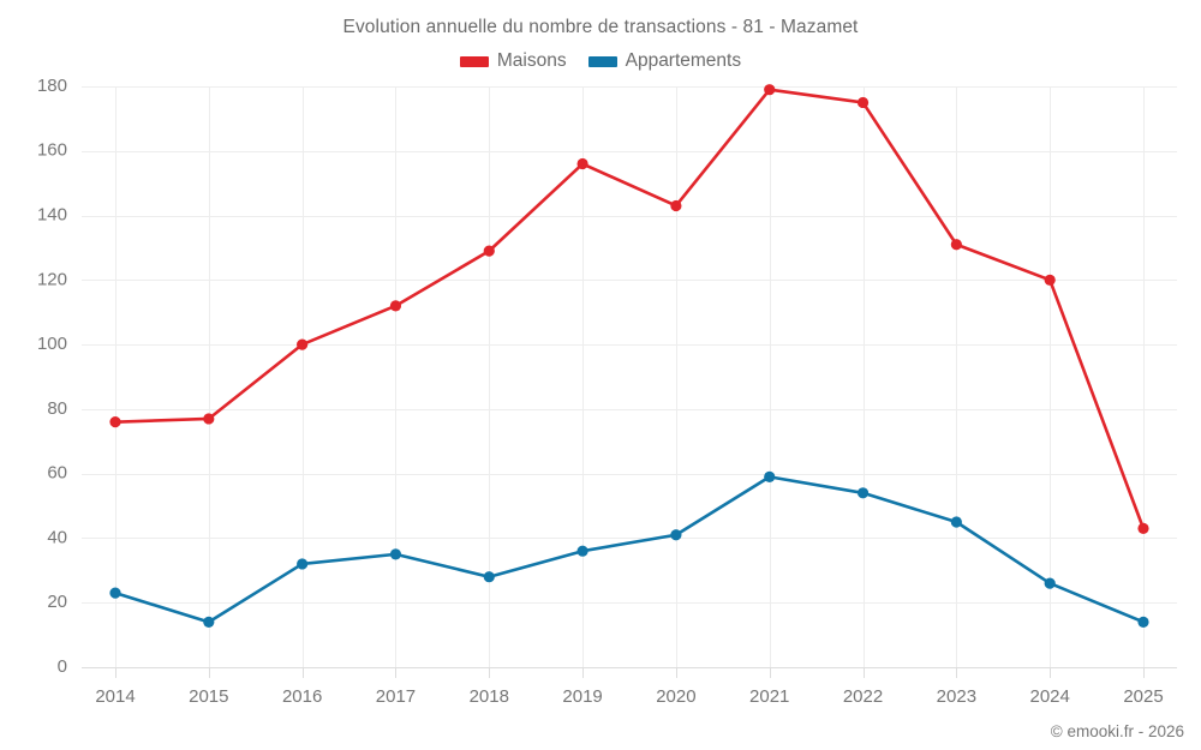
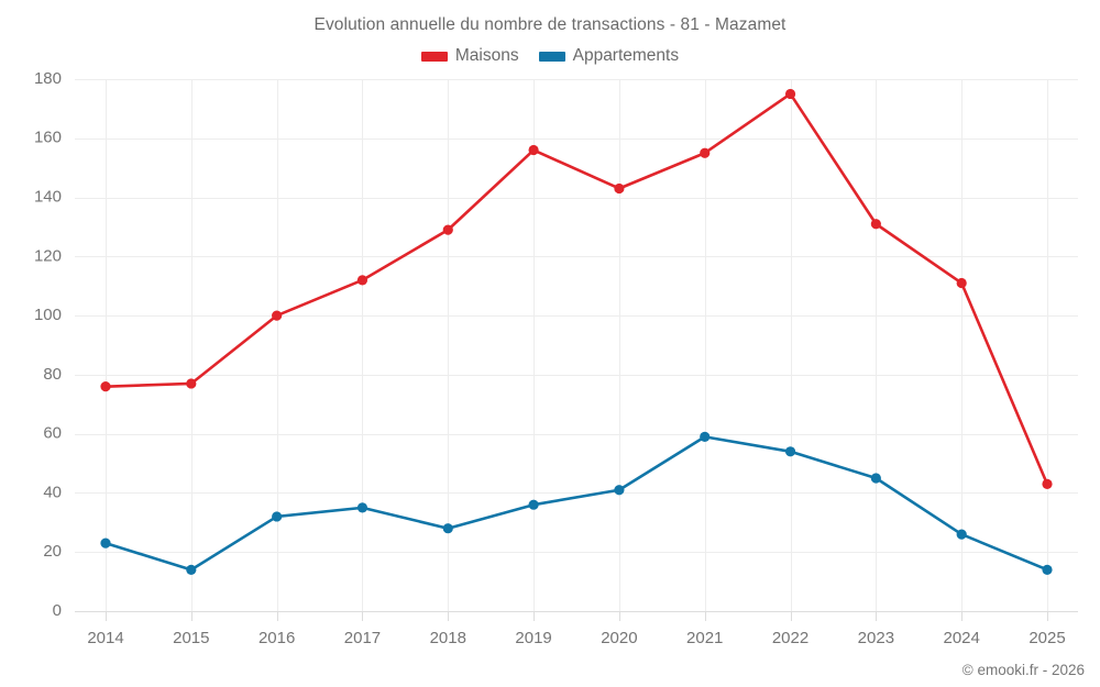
Maisons/2021: 179 -> 155
Maisons/2024: 120 -> 111
